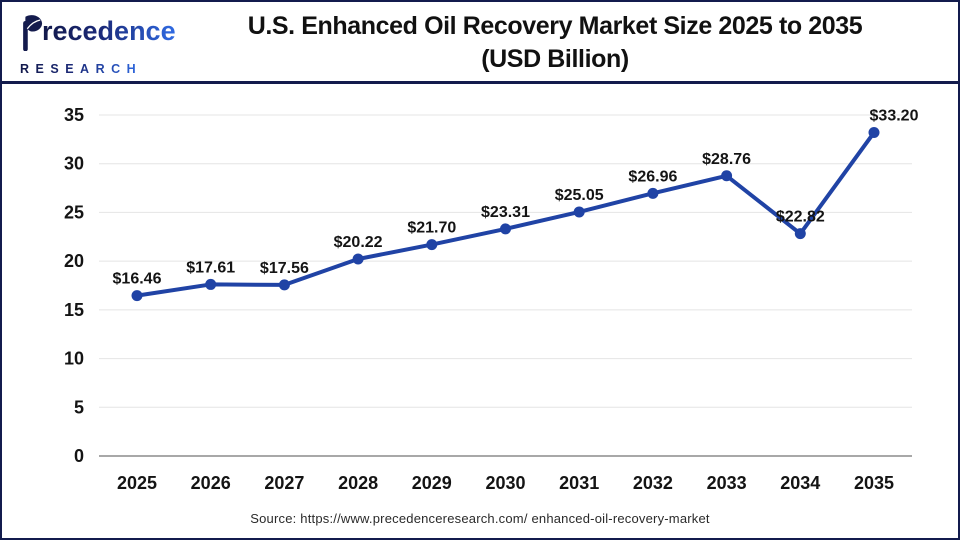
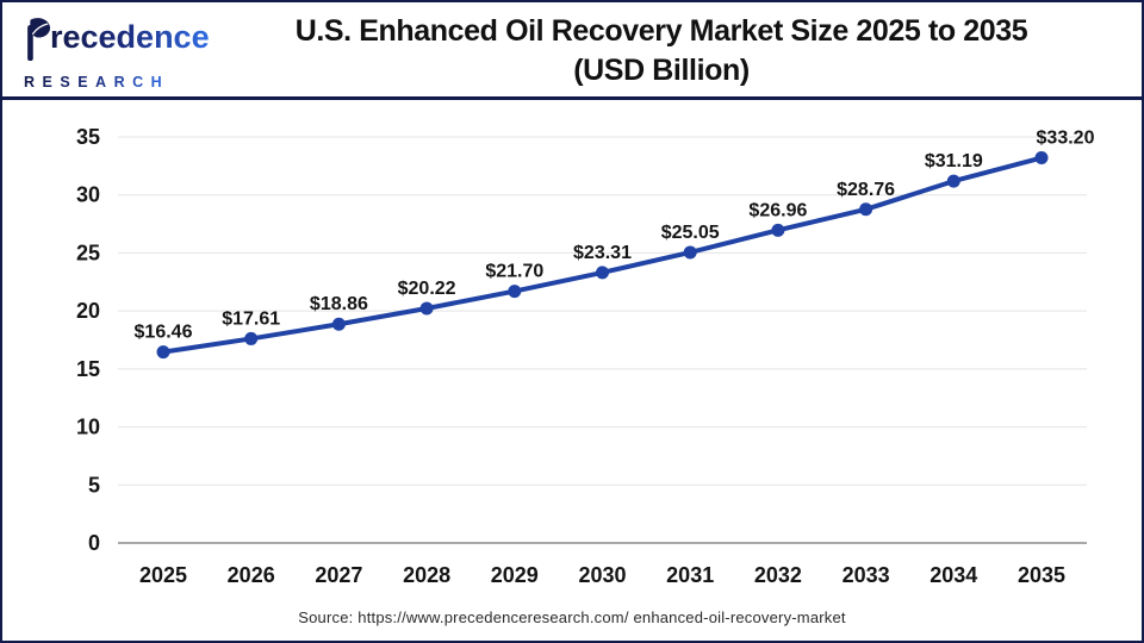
2027: $17.56 -> $18.86
2034: $22.82 -> $31.19
